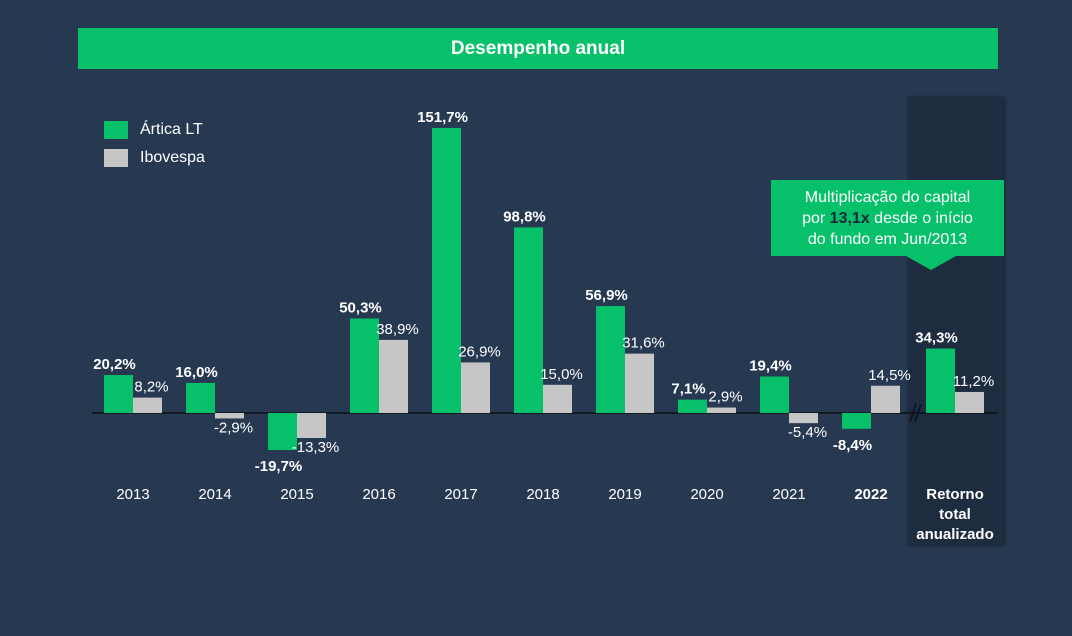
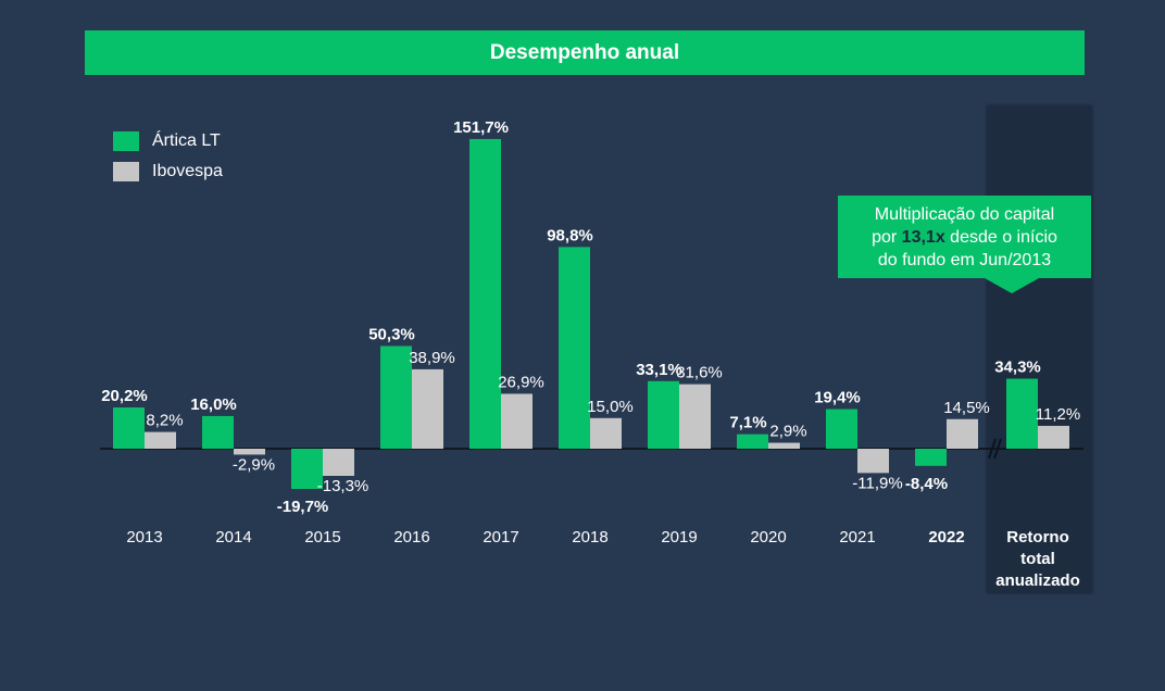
Ártica LT/2019: 56,9% -> 33,1%
Ibovespa/2021: -5,4% -> -11,9%
